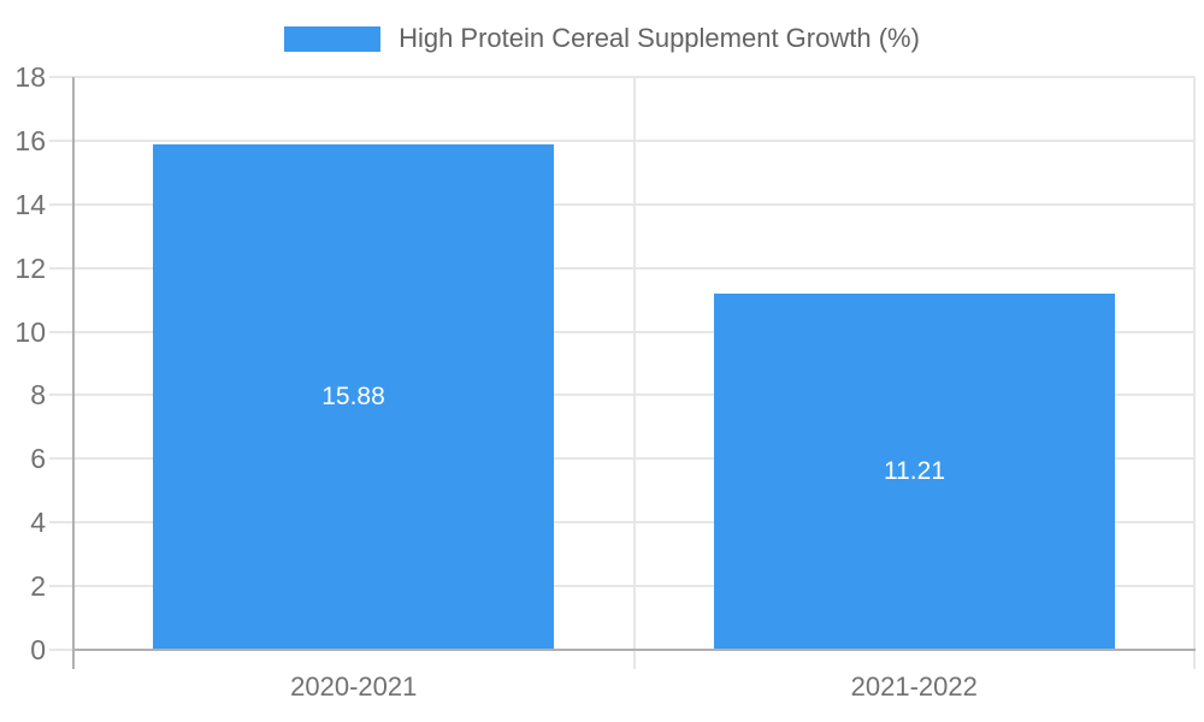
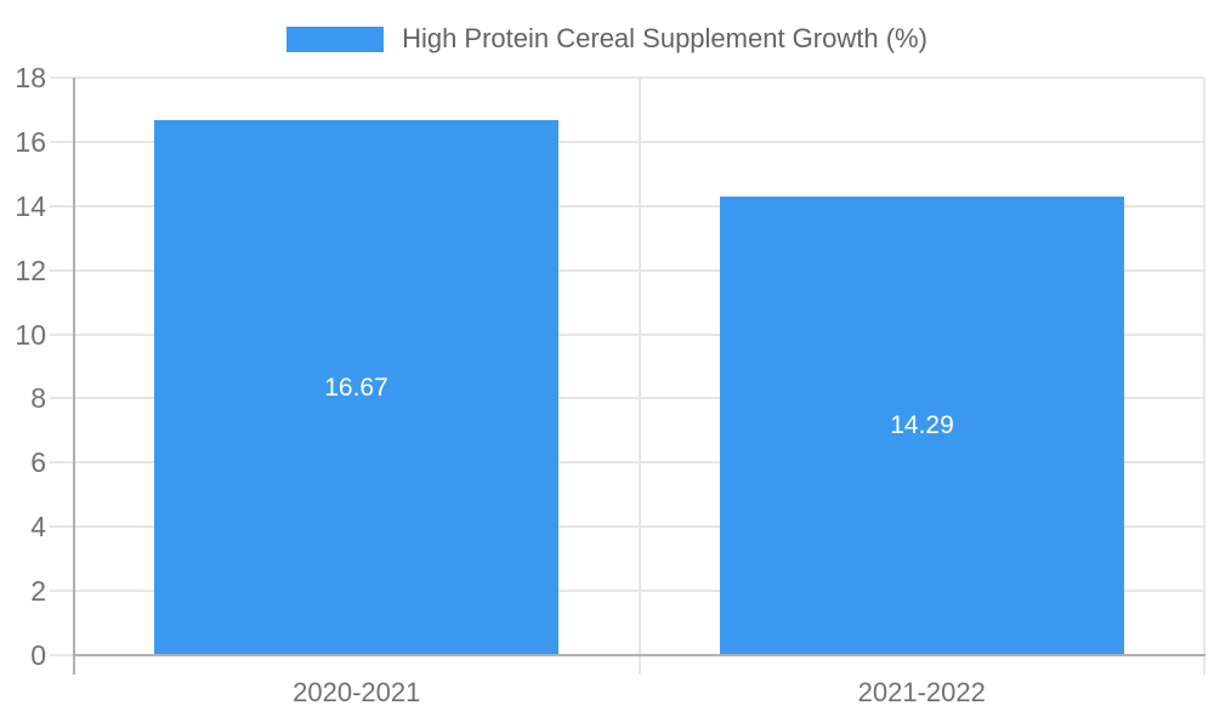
2020-2021: 15.88 -> 16.67
2021-2022: 11.21 -> 14.29
